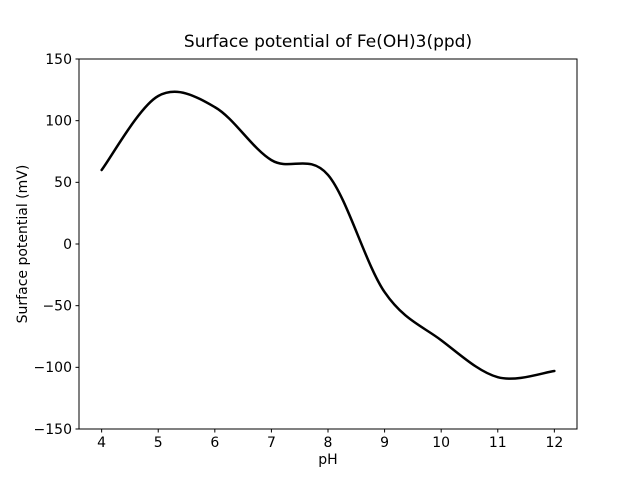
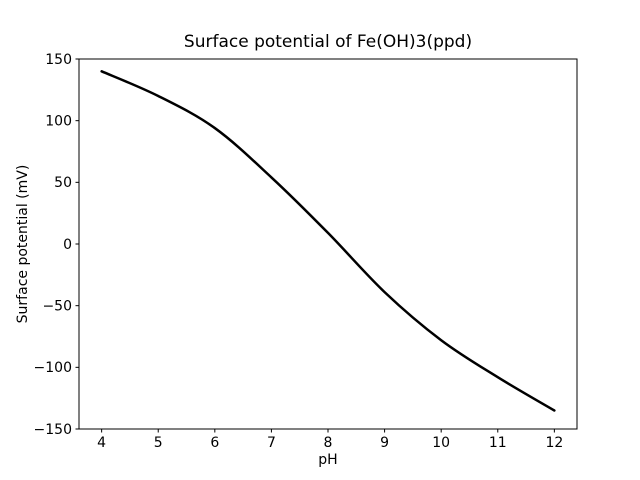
4: 60 -> 140
6: 111 -> 94
7: 68 -> 54
8: 56 -> 9
12: -103 -> -135
